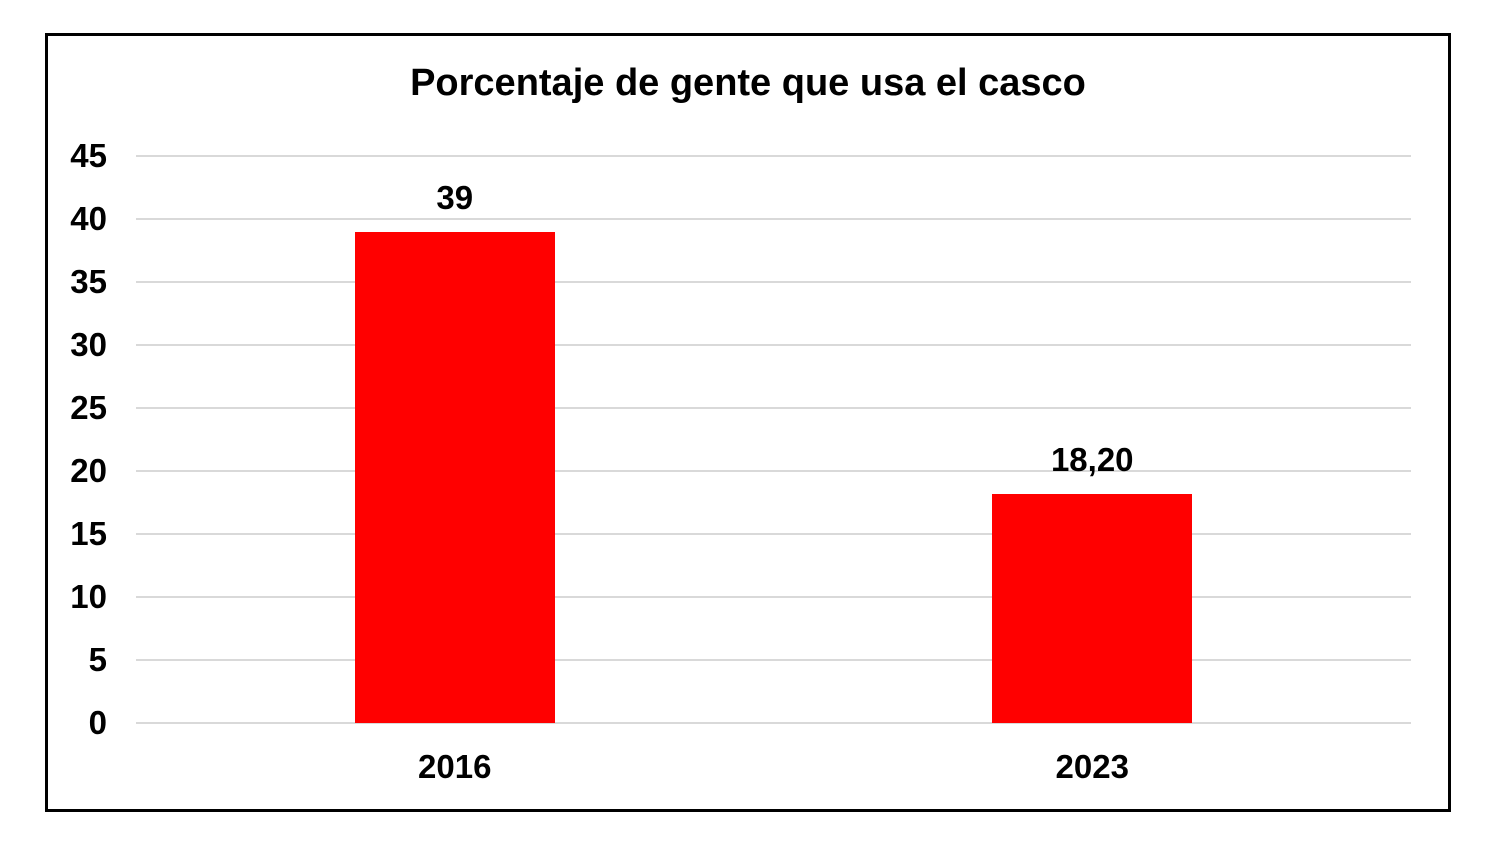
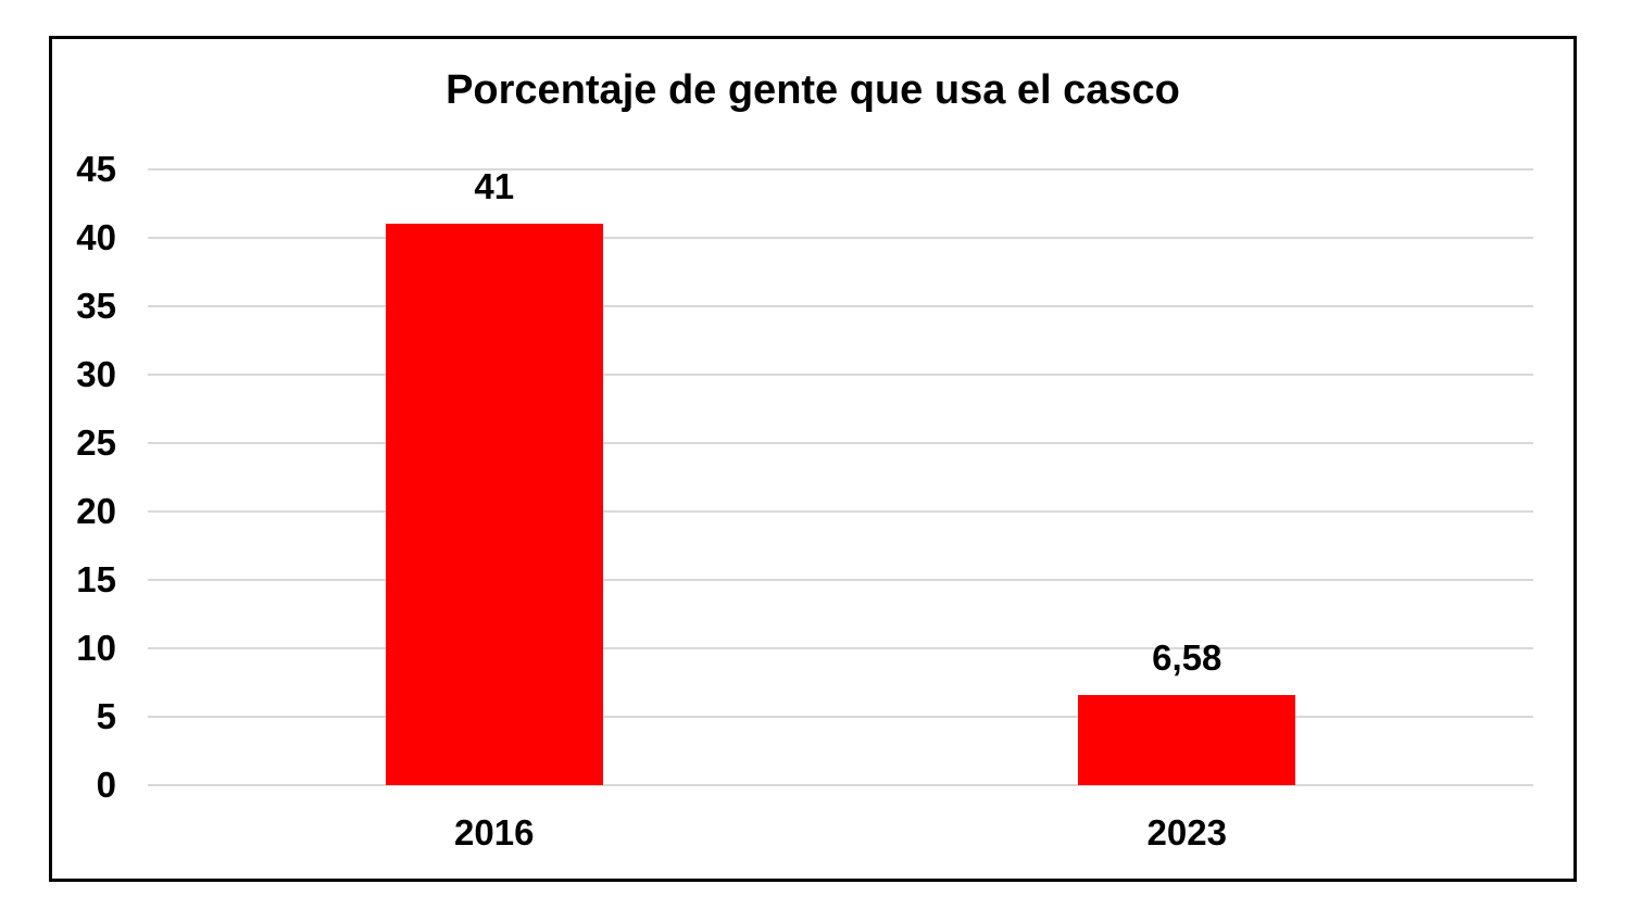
2016: 39 -> 41
2023: 18,20 -> 6,58
